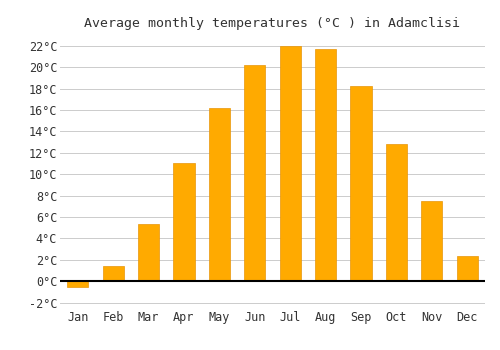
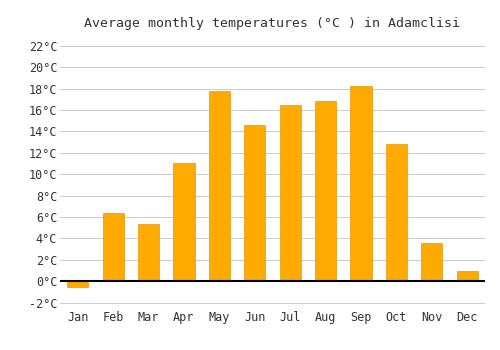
Feb: 1.4°C -> 6.4°C
May: 16.2°C -> 17.8°C
Jun: 20.2°C -> 14.6°C
Jul: 22.0°C -> 16.5°C
Aug: 21.7°C -> 16.8°C
Nov: 7.5°C -> 3.6°C
Dec: 2.4°C -> 1.0°C
